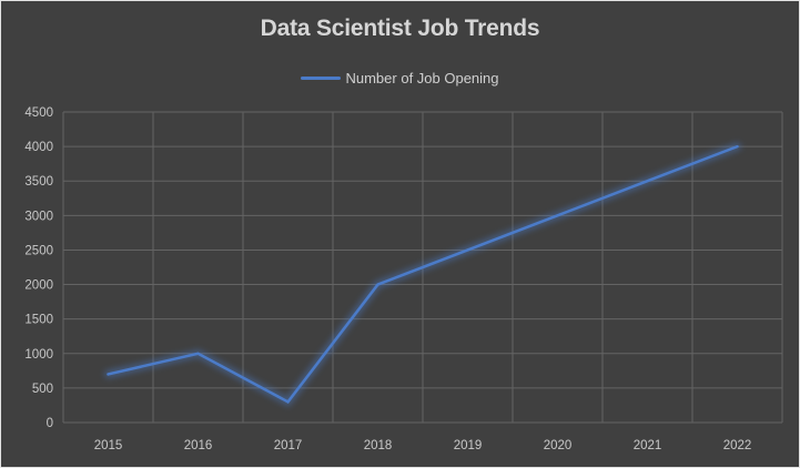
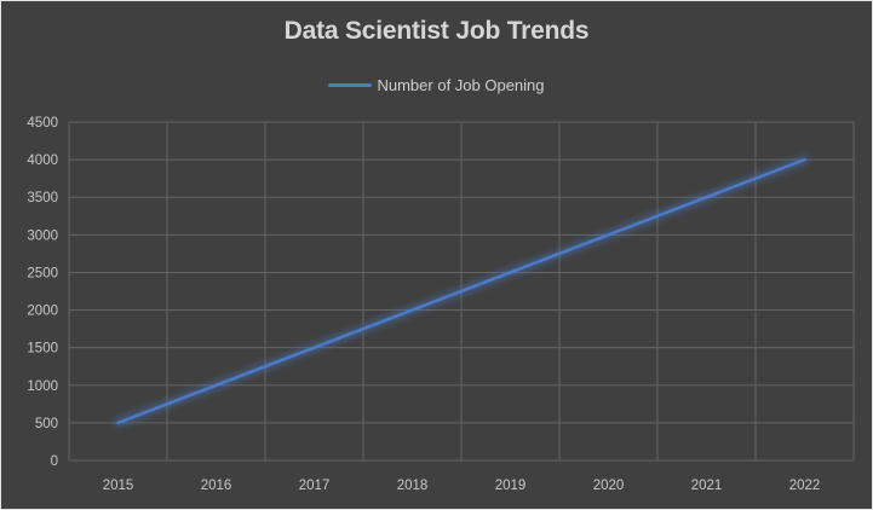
2015: 700 -> 500
2017: 300 -> 1500
